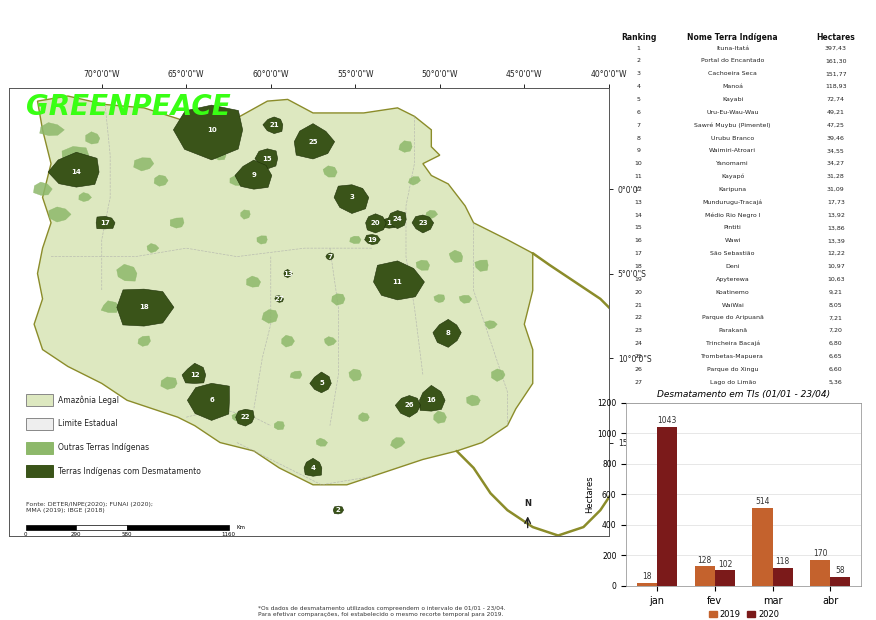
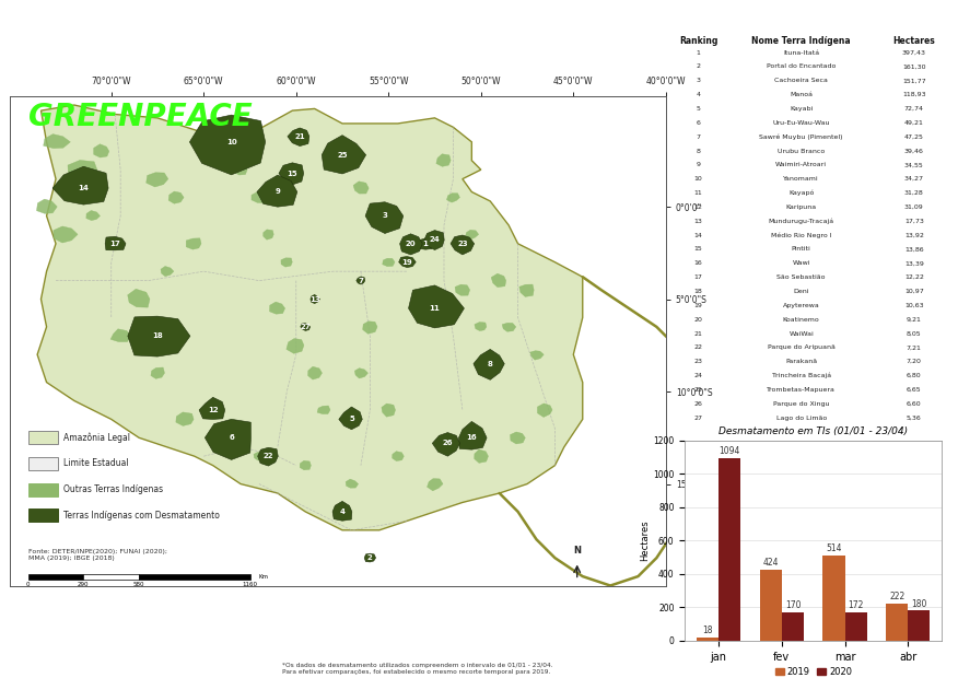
Desmatamento em TIs (01/01 - 23/04)/2020/jan: 1043 -> 1094
Desmatamento em TIs (01/01 - 23/04)/2019/fev: 128 -> 424
Desmatamento em TIs (01/01 - 23/04)/2020/fev: 102 -> 170
Desmatamento em TIs (01/01 - 23/04)/2020/mar: 118 -> 172
Desmatamento em TIs (01/01 - 23/04)/2019/abr: 170 -> 222
Desmatamento em TIs (01/01 - 23/04)/2020/abr: 58 -> 180
